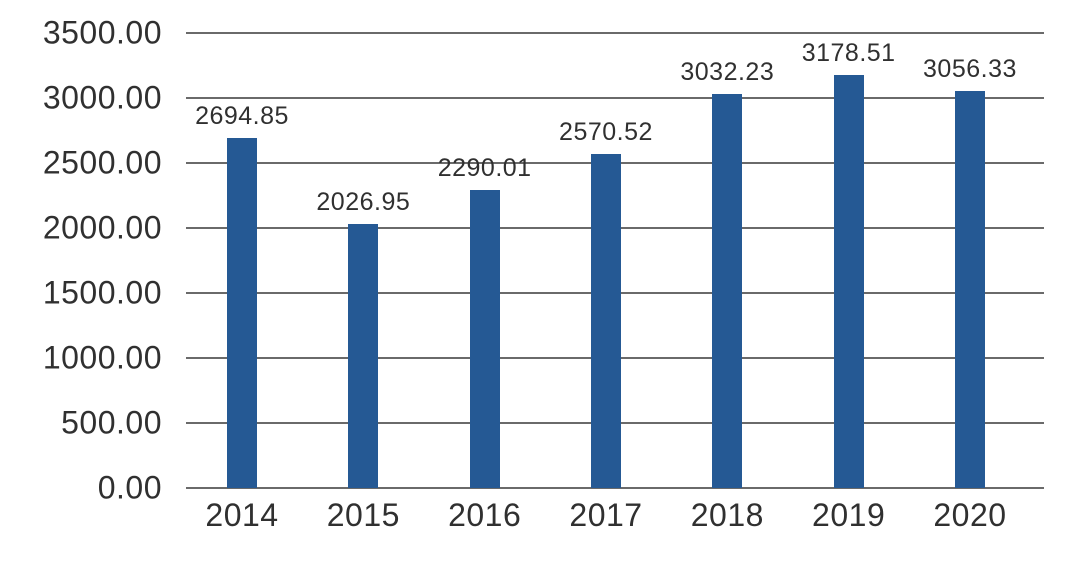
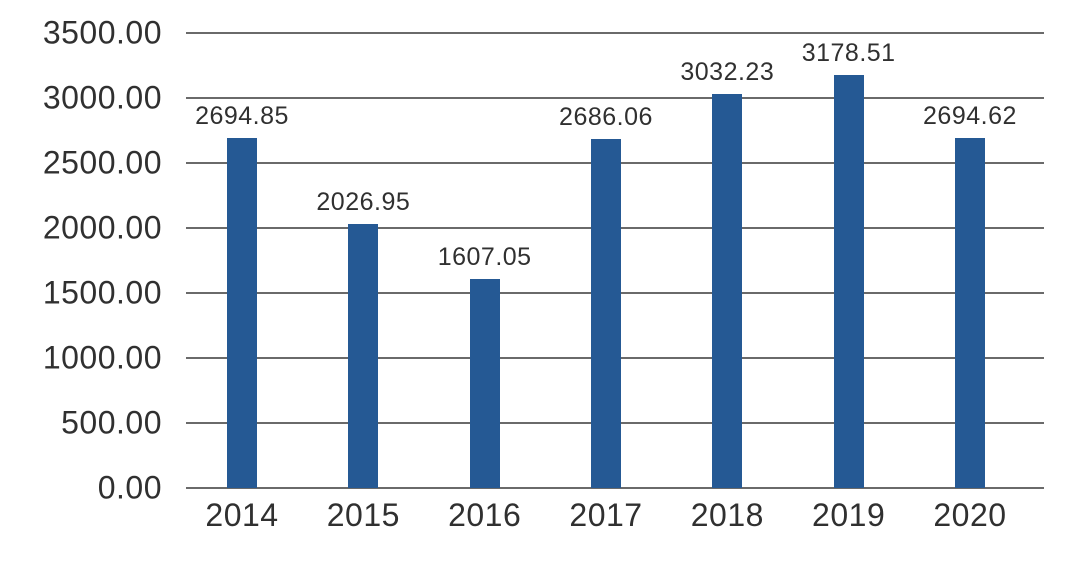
2016: 2290.01 -> 1607.05
2017: 2570.52 -> 2686.06
2020: 3056.33 -> 2694.62
